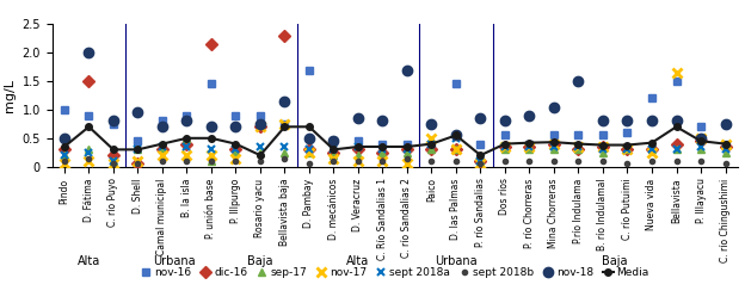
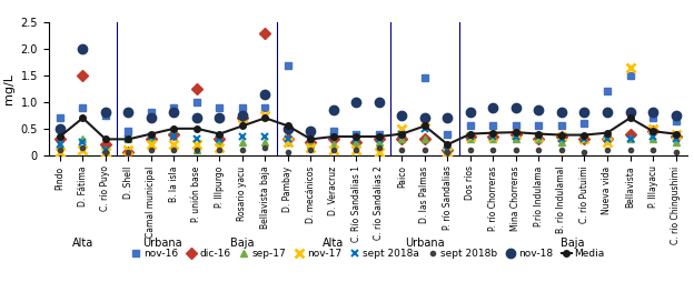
nov-16/Pindo: 1.00 -> 0.70
nov-18/D. Shell: 0.95 -> 0.80
nov-16/P. unión base: 1.45 -> 1.00
dic-16/P. unión base: 2.15 -> 1.25
Media/Rosario yacu: 0.20 -> 0.55
nov-16/Bellavista baja: 0.75 -> 0.90
Media/D. Pambay: 0.70 -> 0.55
nov-18/C. Río Sandalias 1: 0.80 -> 1.00
nov-18/C. río Sandalias 2: 1.70 -> 1.00
nov-17/D. las Palmas: 0.30 -> 0.65
nov-18/D. las Palmas: 0.55 -> 0.70
nov-18/P. río Sandalias: 0.85 -> 0.70
nov-16/P. río Chorreras: 0.40 -> 0.55
nov-18/Mina Chorreras: 1.05 -> 0.90
nov-18/P.río Indulama: 1.50 -> 0.85
nov-18/P. Illayacu: 0.50 -> 0.80
nov-16/C. río Chingushimi: 0.40 -> 0.65
